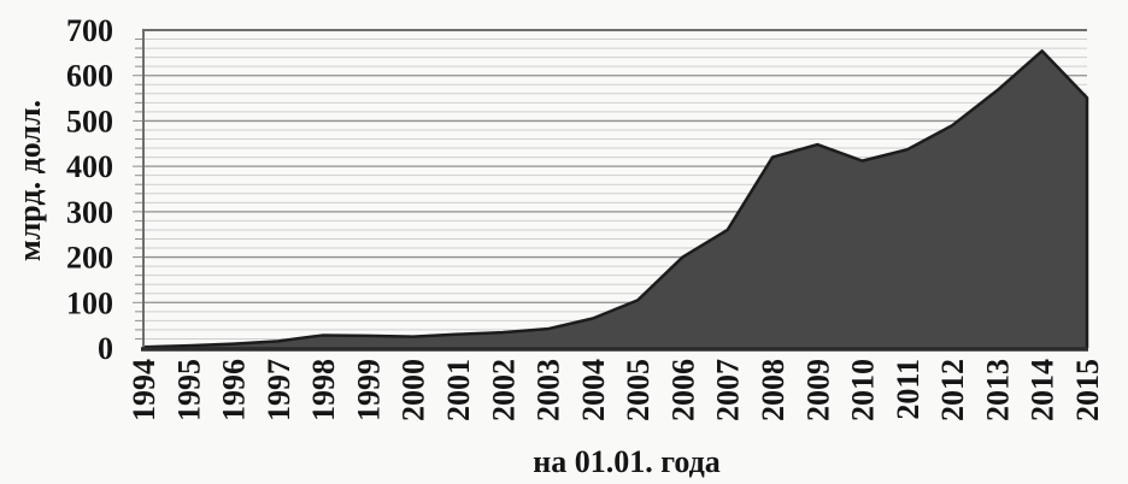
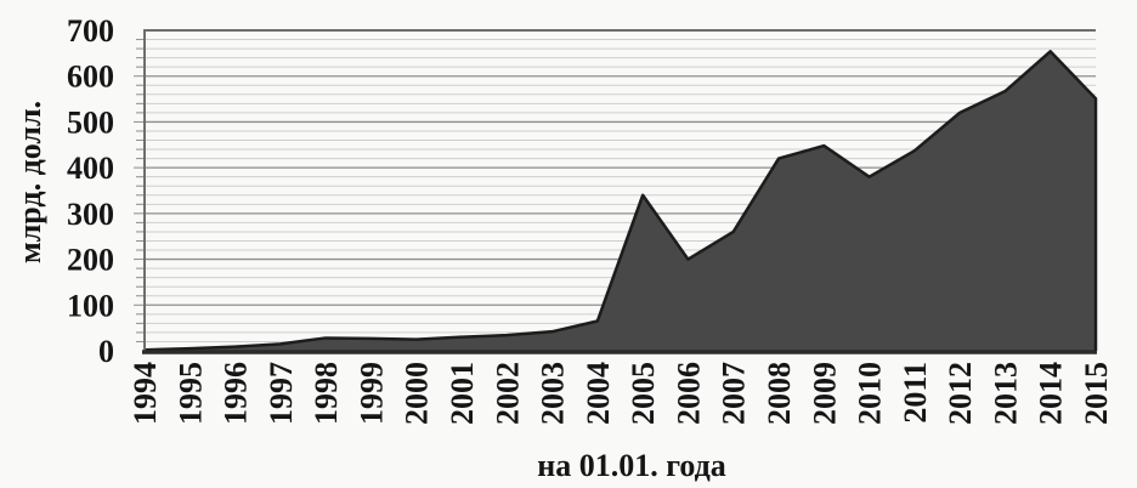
2005: 100 -> 340
2010: 410 -> 380
2012: 490 -> 520
